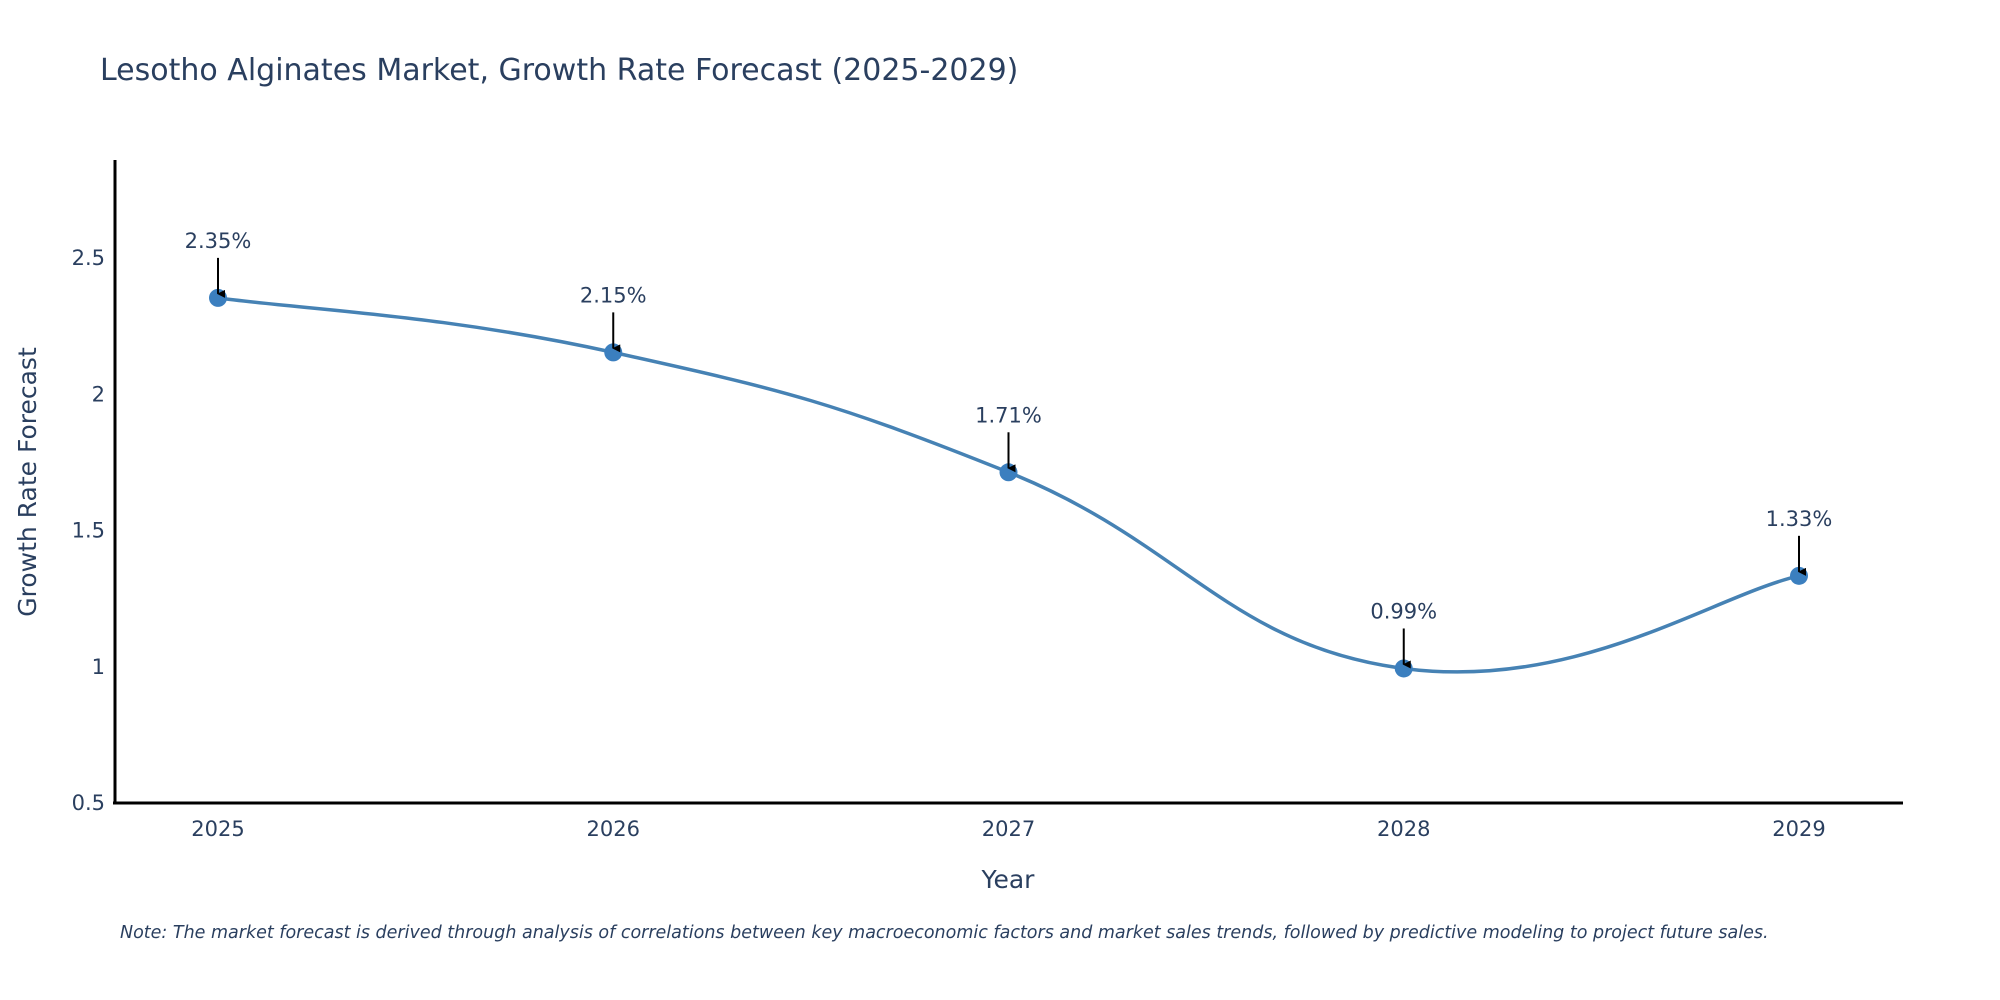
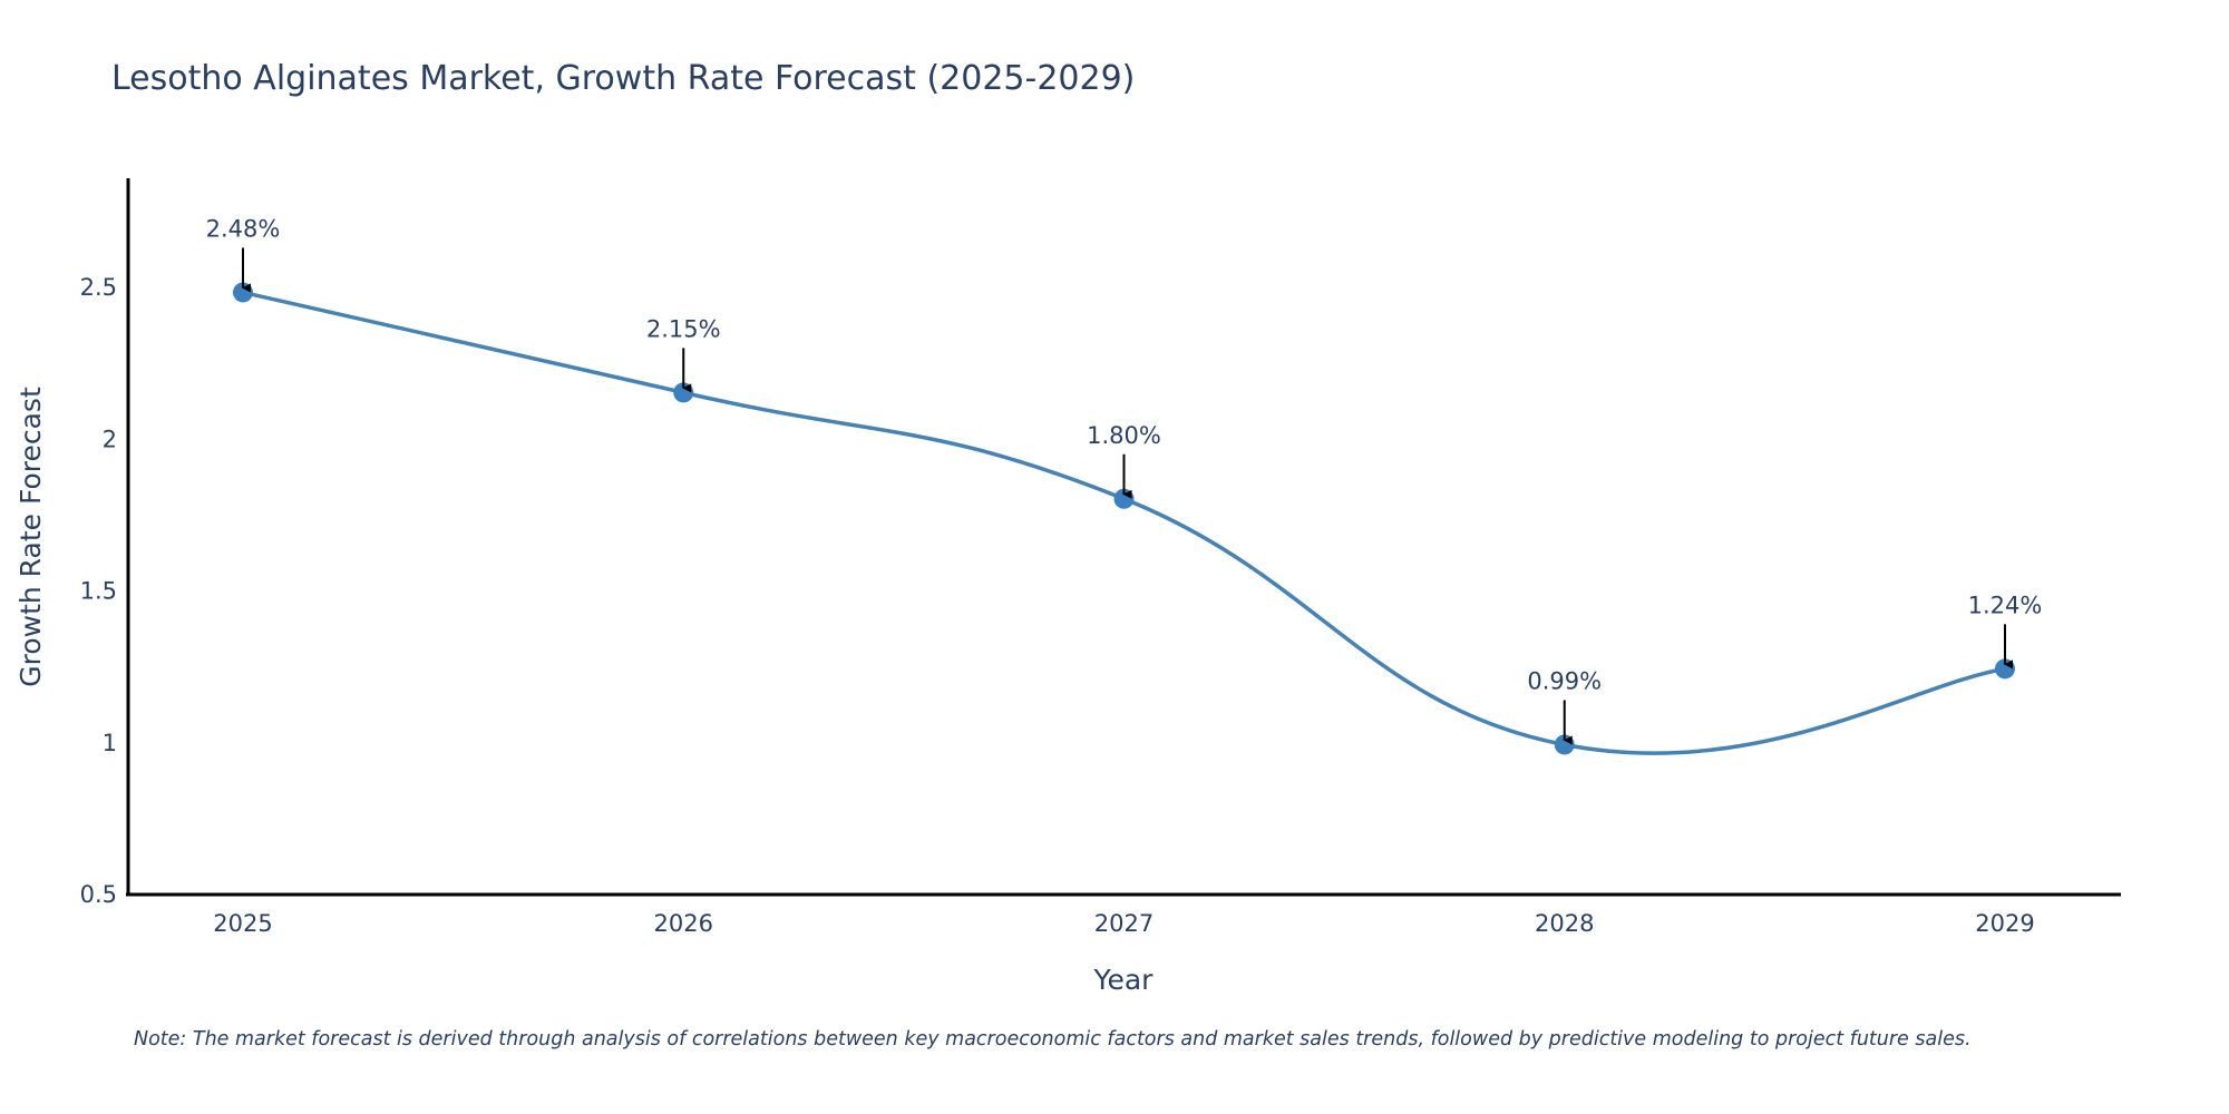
2025: 2.35% -> 2.48%
2027: 1.71% -> 1.80%
2029: 1.33% -> 1.24%
